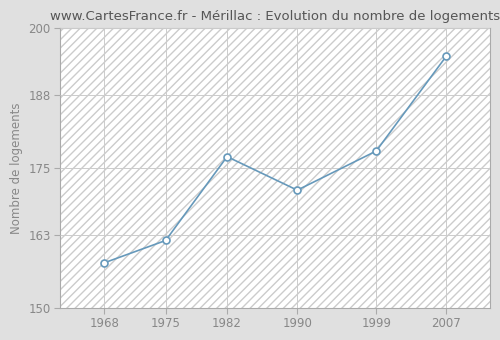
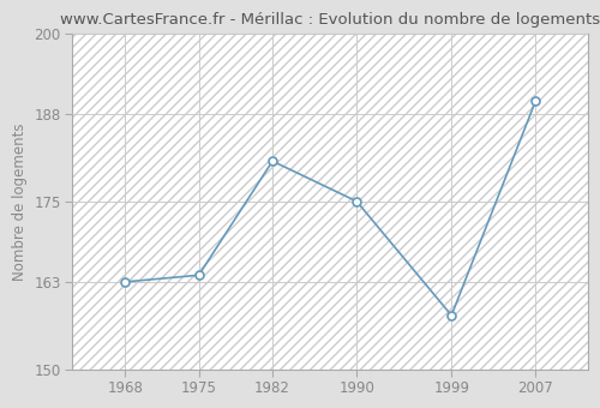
1968: 158 -> 163
1975: 162 -> 164
1982: 177 -> 181
1990: 171 -> 175
1999: 178 -> 158
2007: 195 -> 190
